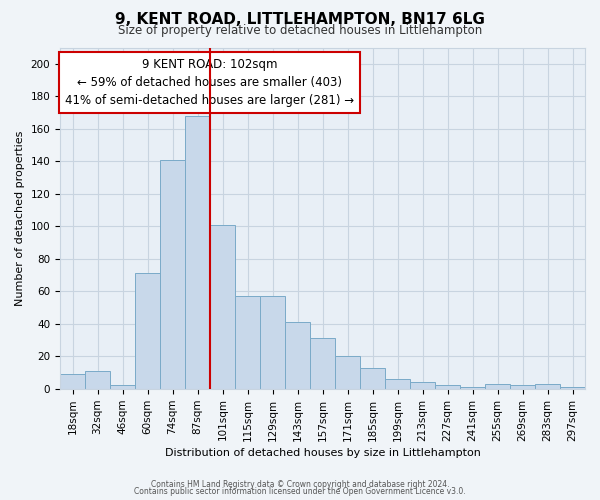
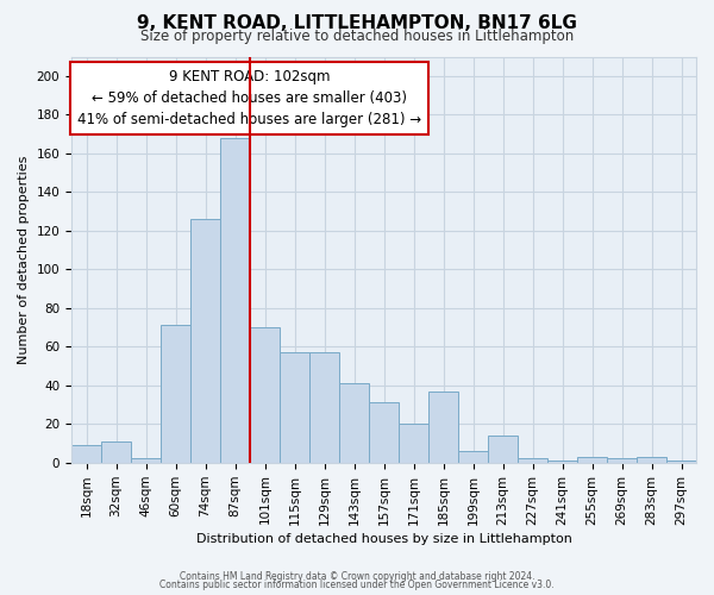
74sqm: 141 -> 126
101sqm: 101 -> 70
185sqm: 13 -> 37
213sqm: 4 -> 14
